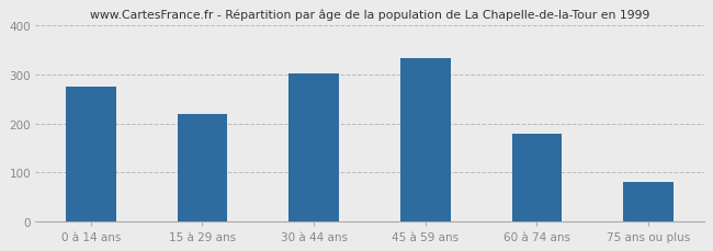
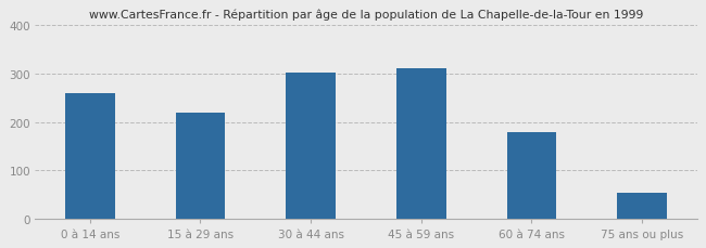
0 à 14 ans: 275 -> 260
45 à 59 ans: 333 -> 310
75 ans ou plus: 82 -> 55
